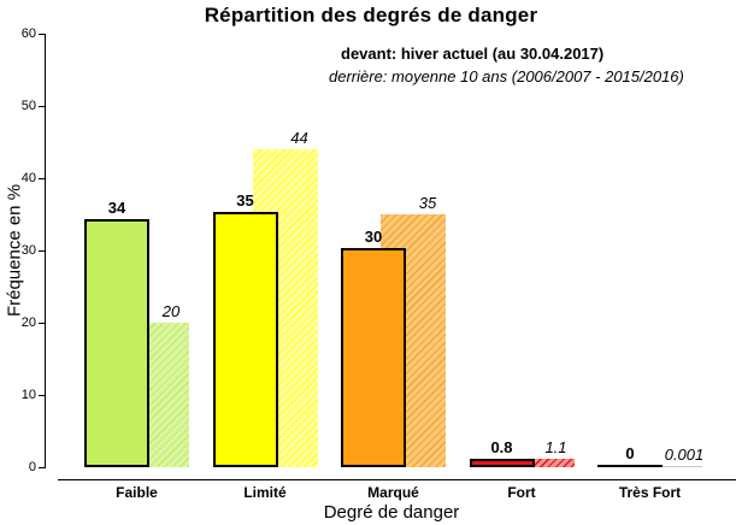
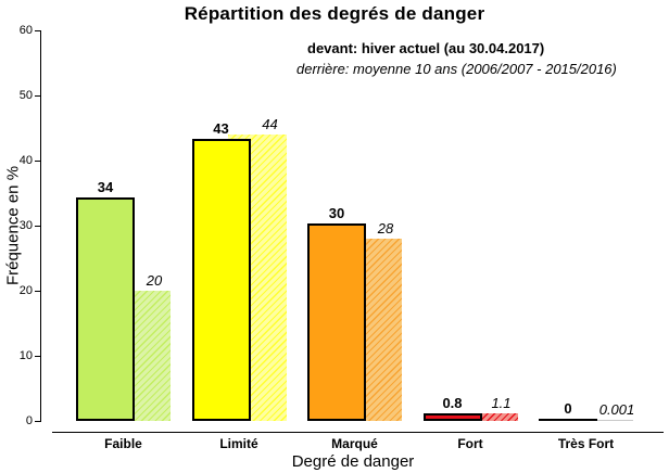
devant: hiver actuel (au 30.04.2017)/Limité: 35 -> 43
derrière: moyenne 10 ans (2006/2007 - 2015/2016)/Marqué: 35 -> 28
